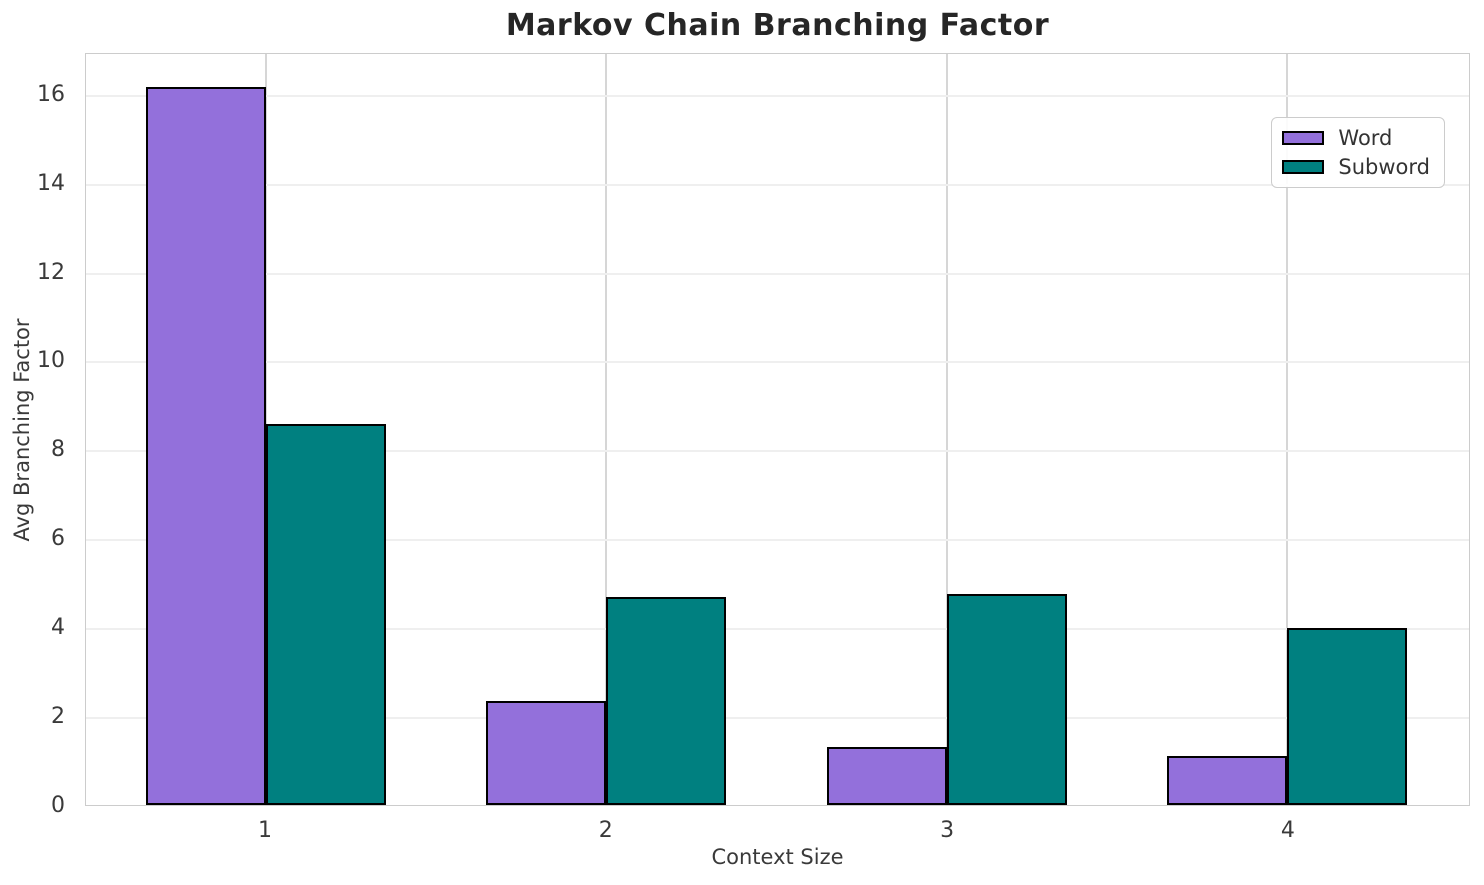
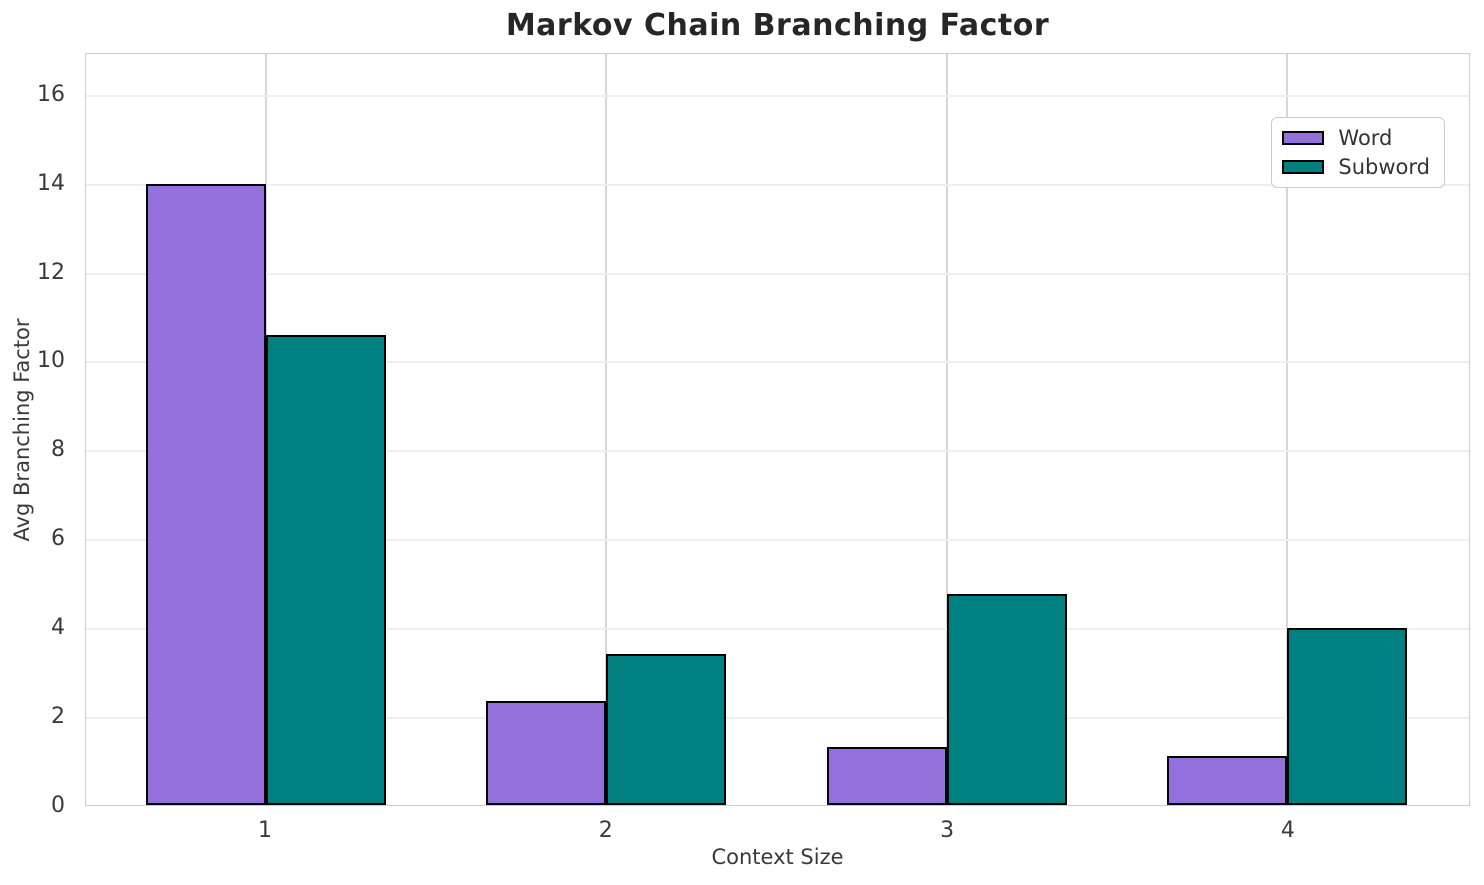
Word/1: 16.2 -> 14.0
Subword/1: 8.6 -> 10.6
Subword/2: 4.7 -> 3.4
